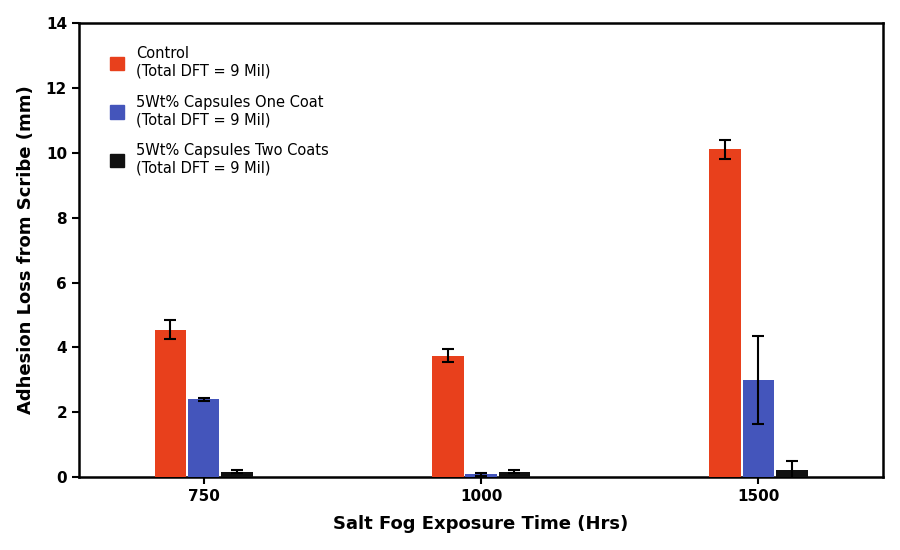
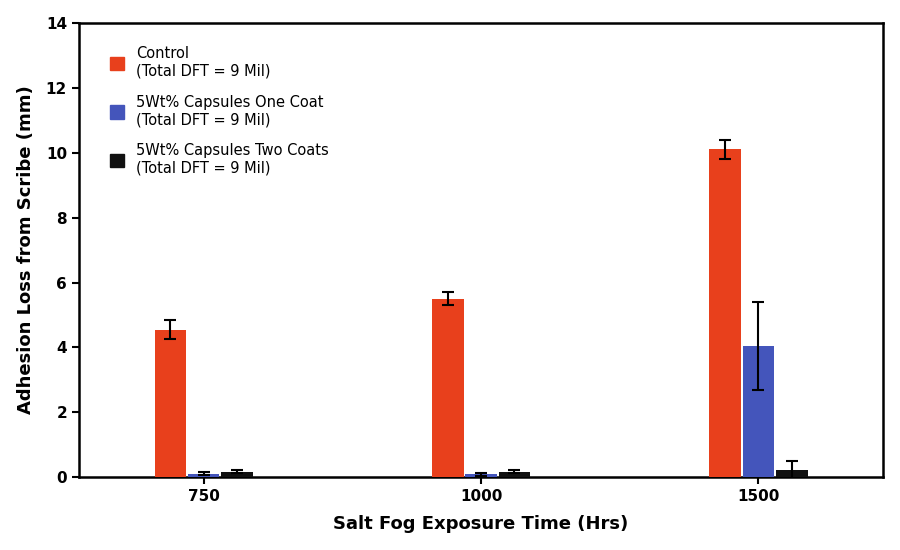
5Wt% Capsules One Coat (Total DFT = 9 Mil)/750: 2.40 -> 0.12
Control (Total DFT = 9 Mil)/1000: 3.75 -> 5.50
5Wt% Capsules One Coat (Total DFT = 9 Mil)/1500: 3.00 -> 4.05
